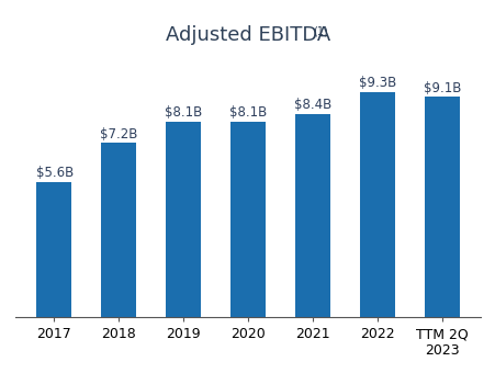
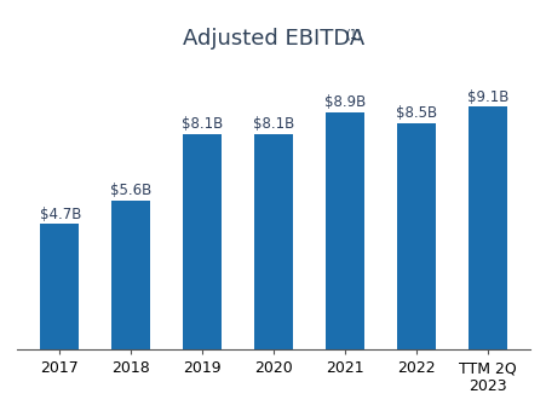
2017: $5.6B -> $4.7B
2018: $7.2B -> $5.6B
2021: $8.4B -> $8.9B
2022: $9.3B -> $8.5B
